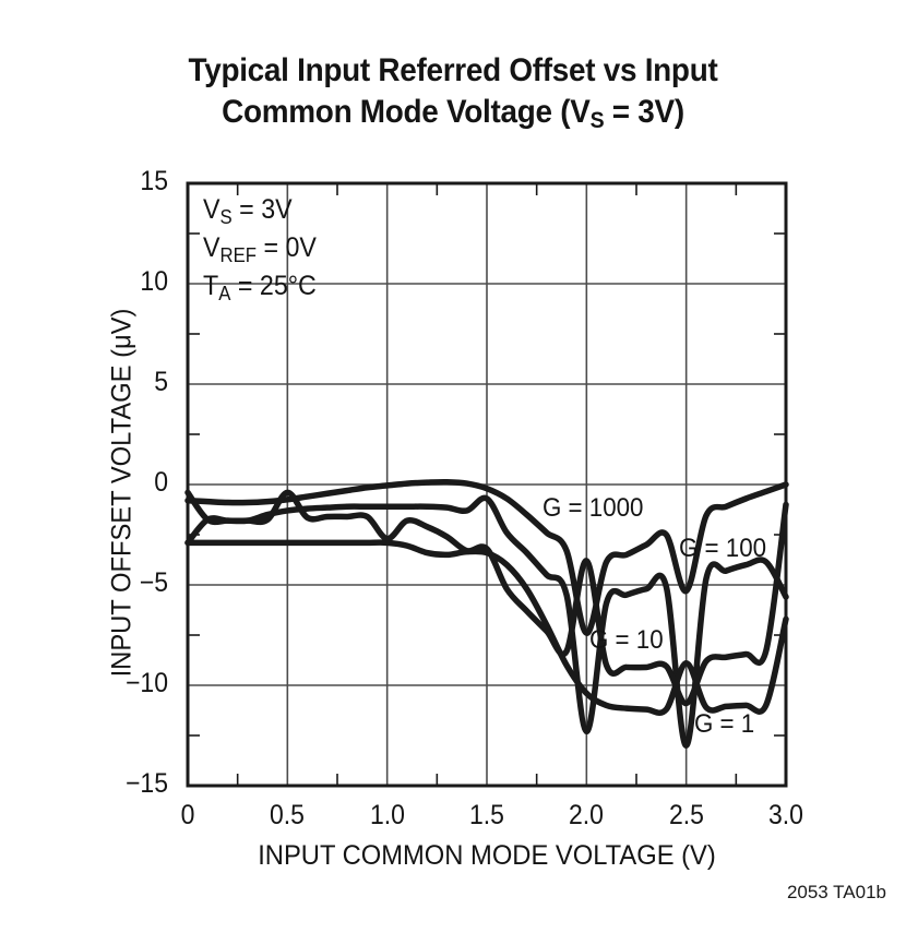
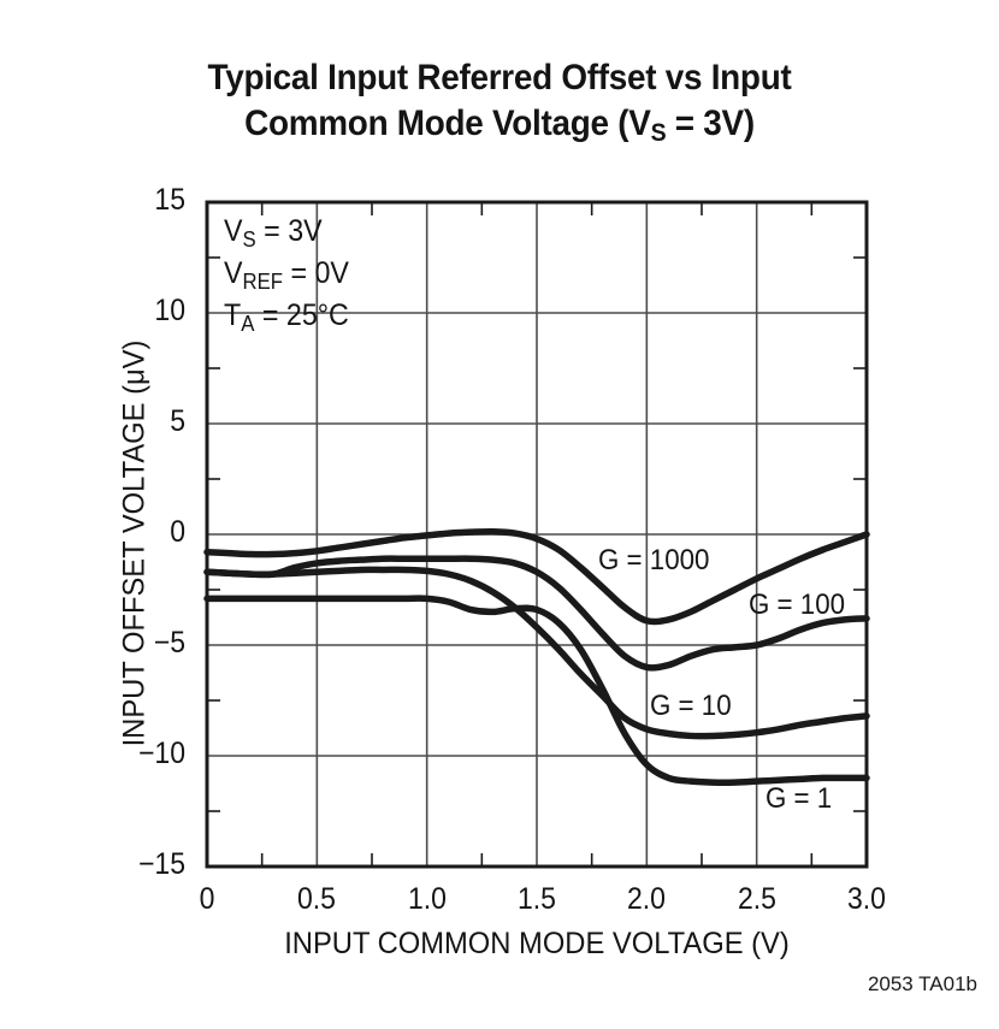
G = 100/0: -2.9 -> -1.7
G = 10/0: -0.4 -> -1.7
G = 10/0.5: -0.4 -> -1.7
G = 10/1.0: -2.7 -> -1.6
G = 100/1.5: -0.7 -> -1.7
G = 10/1.5: -3.2 -> -4.2
G = 1000/2.0: -7.4 -> -3.9
G = 100/2.0: -12.3 -> -6.0
G = 10/2.0: -3.8 -> -8.8
G = 1000/2.5: -5.3 -> -2.0
G = 100/2.5: -13.0 -> -5.0
G = 10/2.5: -10.9 -> -8.9
G = 1/2.5: -8.9 -> -11.2
G = 100/3.0: -5.6 -> -3.8
G = 10/3.0: -1.0 -> -8.2
G = 1/3.0: -6.7 -> -11.0
